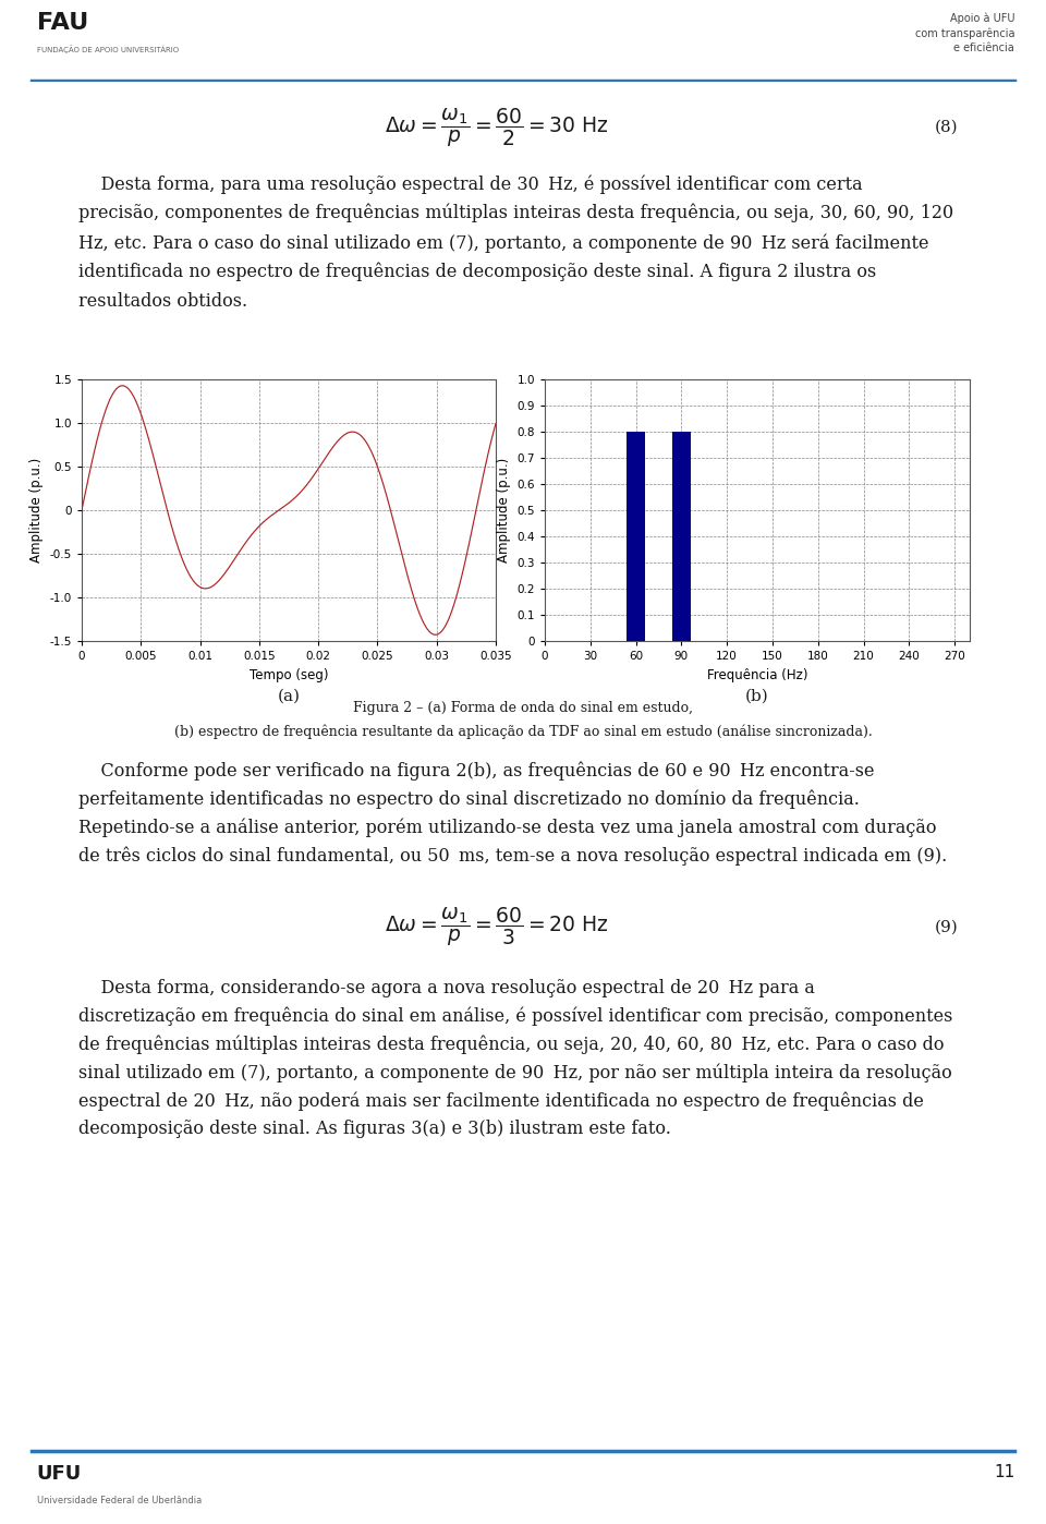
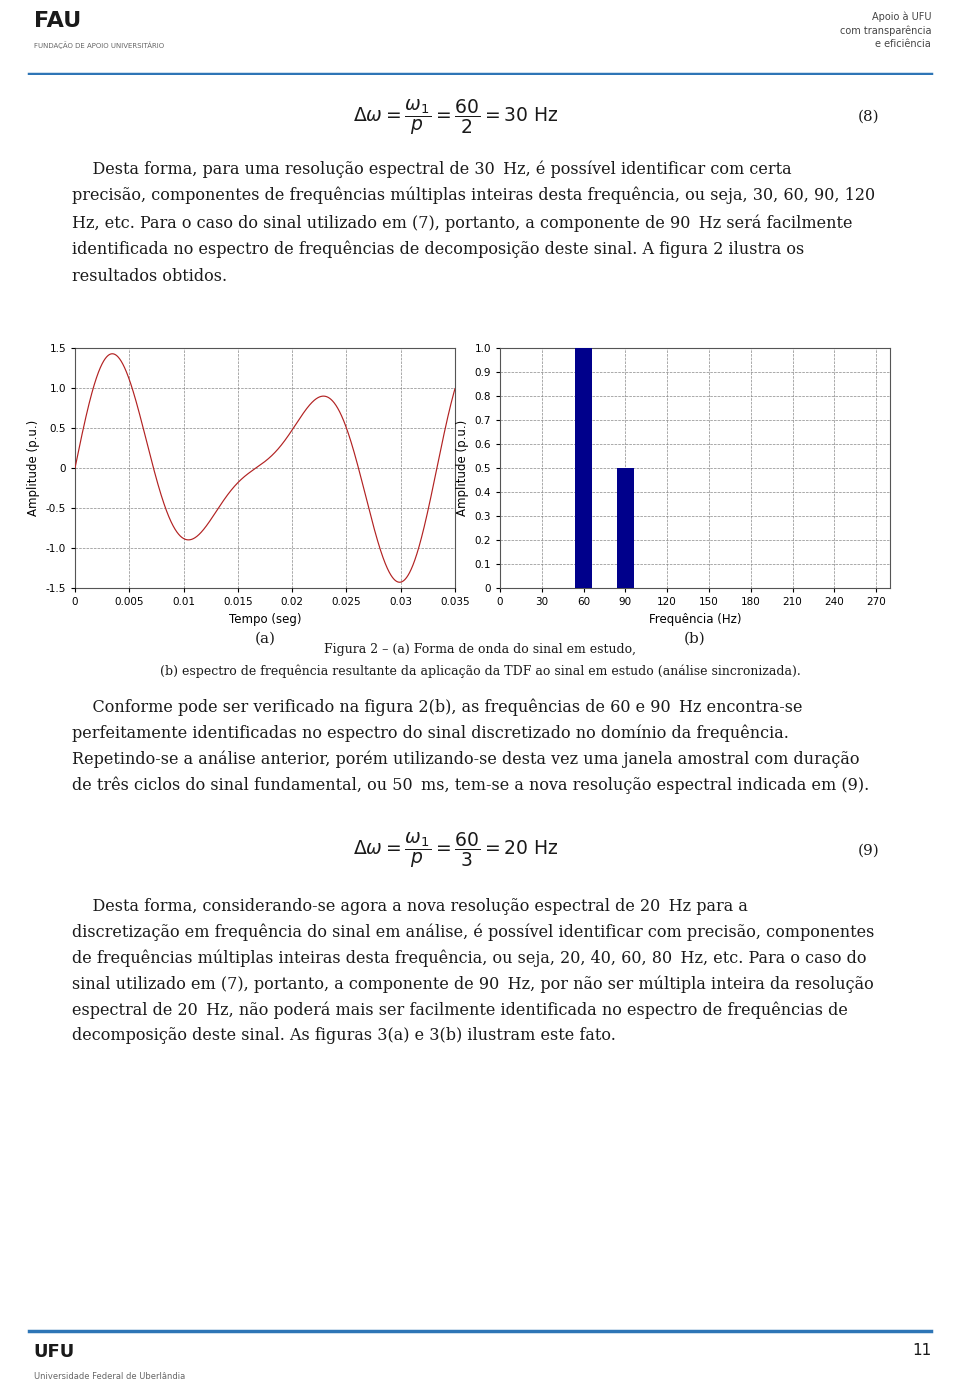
60: 0.8 -> 1.0
90: 0.8 -> 0.5
